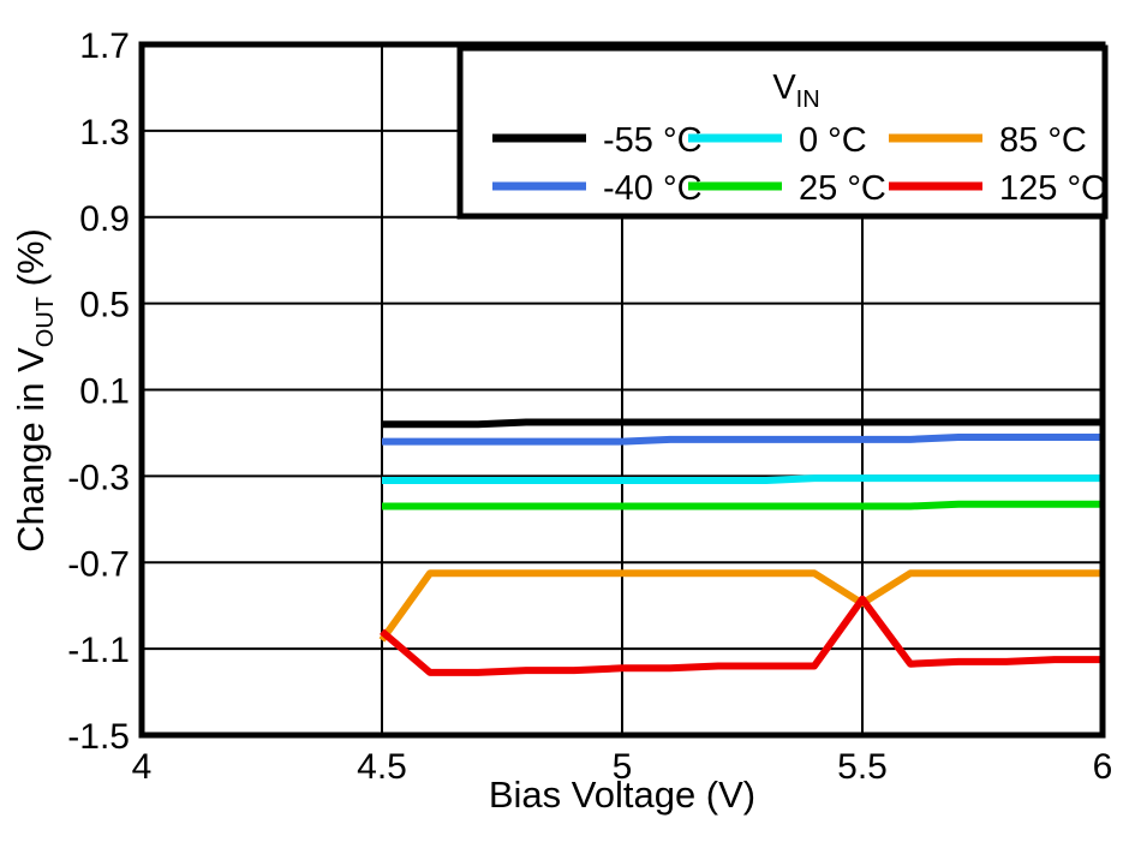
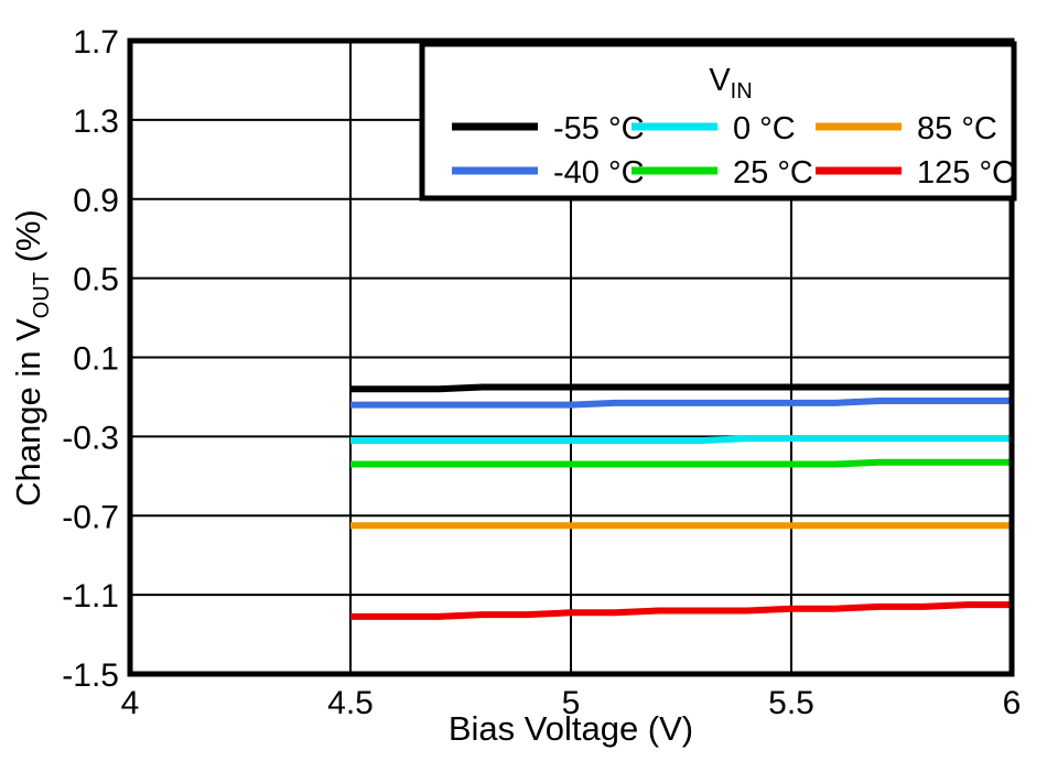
85 °C/4.5: -1.06 -> -0.75
125 °C/4.5: -1.02 -> -1.21
85 °C/5.5: -0.89 -> -0.75
125 °C/5.5: -0.87 -> -1.17
